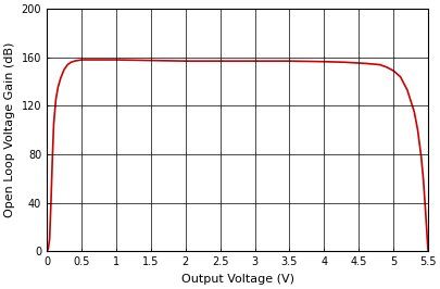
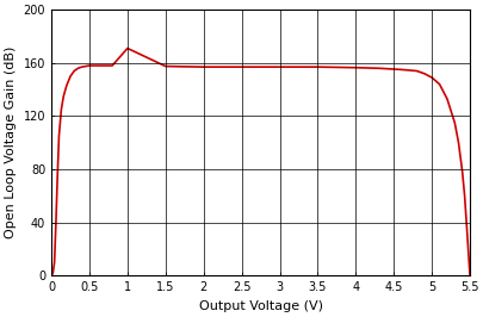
1: 158 -> 171
